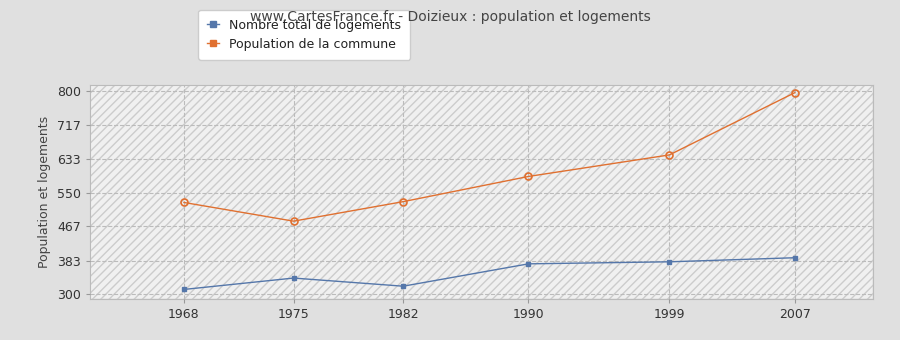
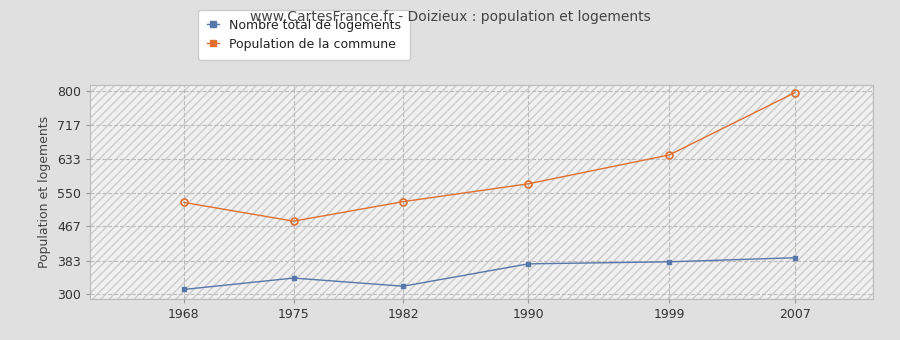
Population de la commune/1990: 590 -> 572
